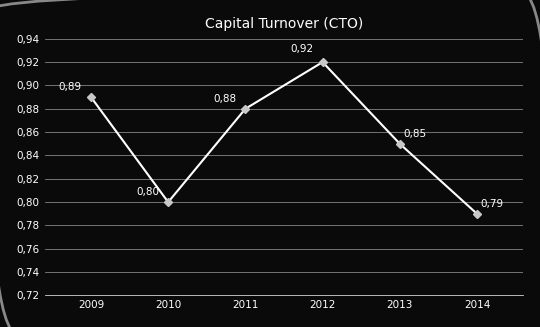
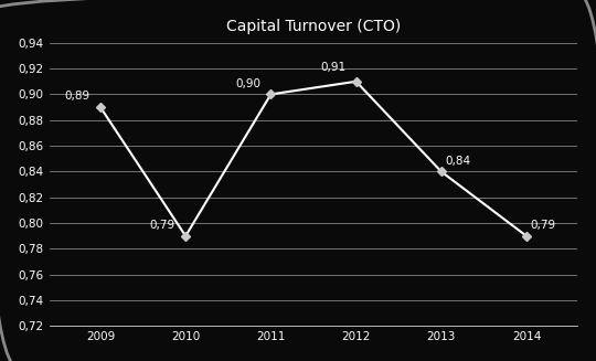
2010: 0,80 -> 0,79
2011: 0,88 -> 0,90
2012: 0,92 -> 0,91
2013: 0,85 -> 0,84
